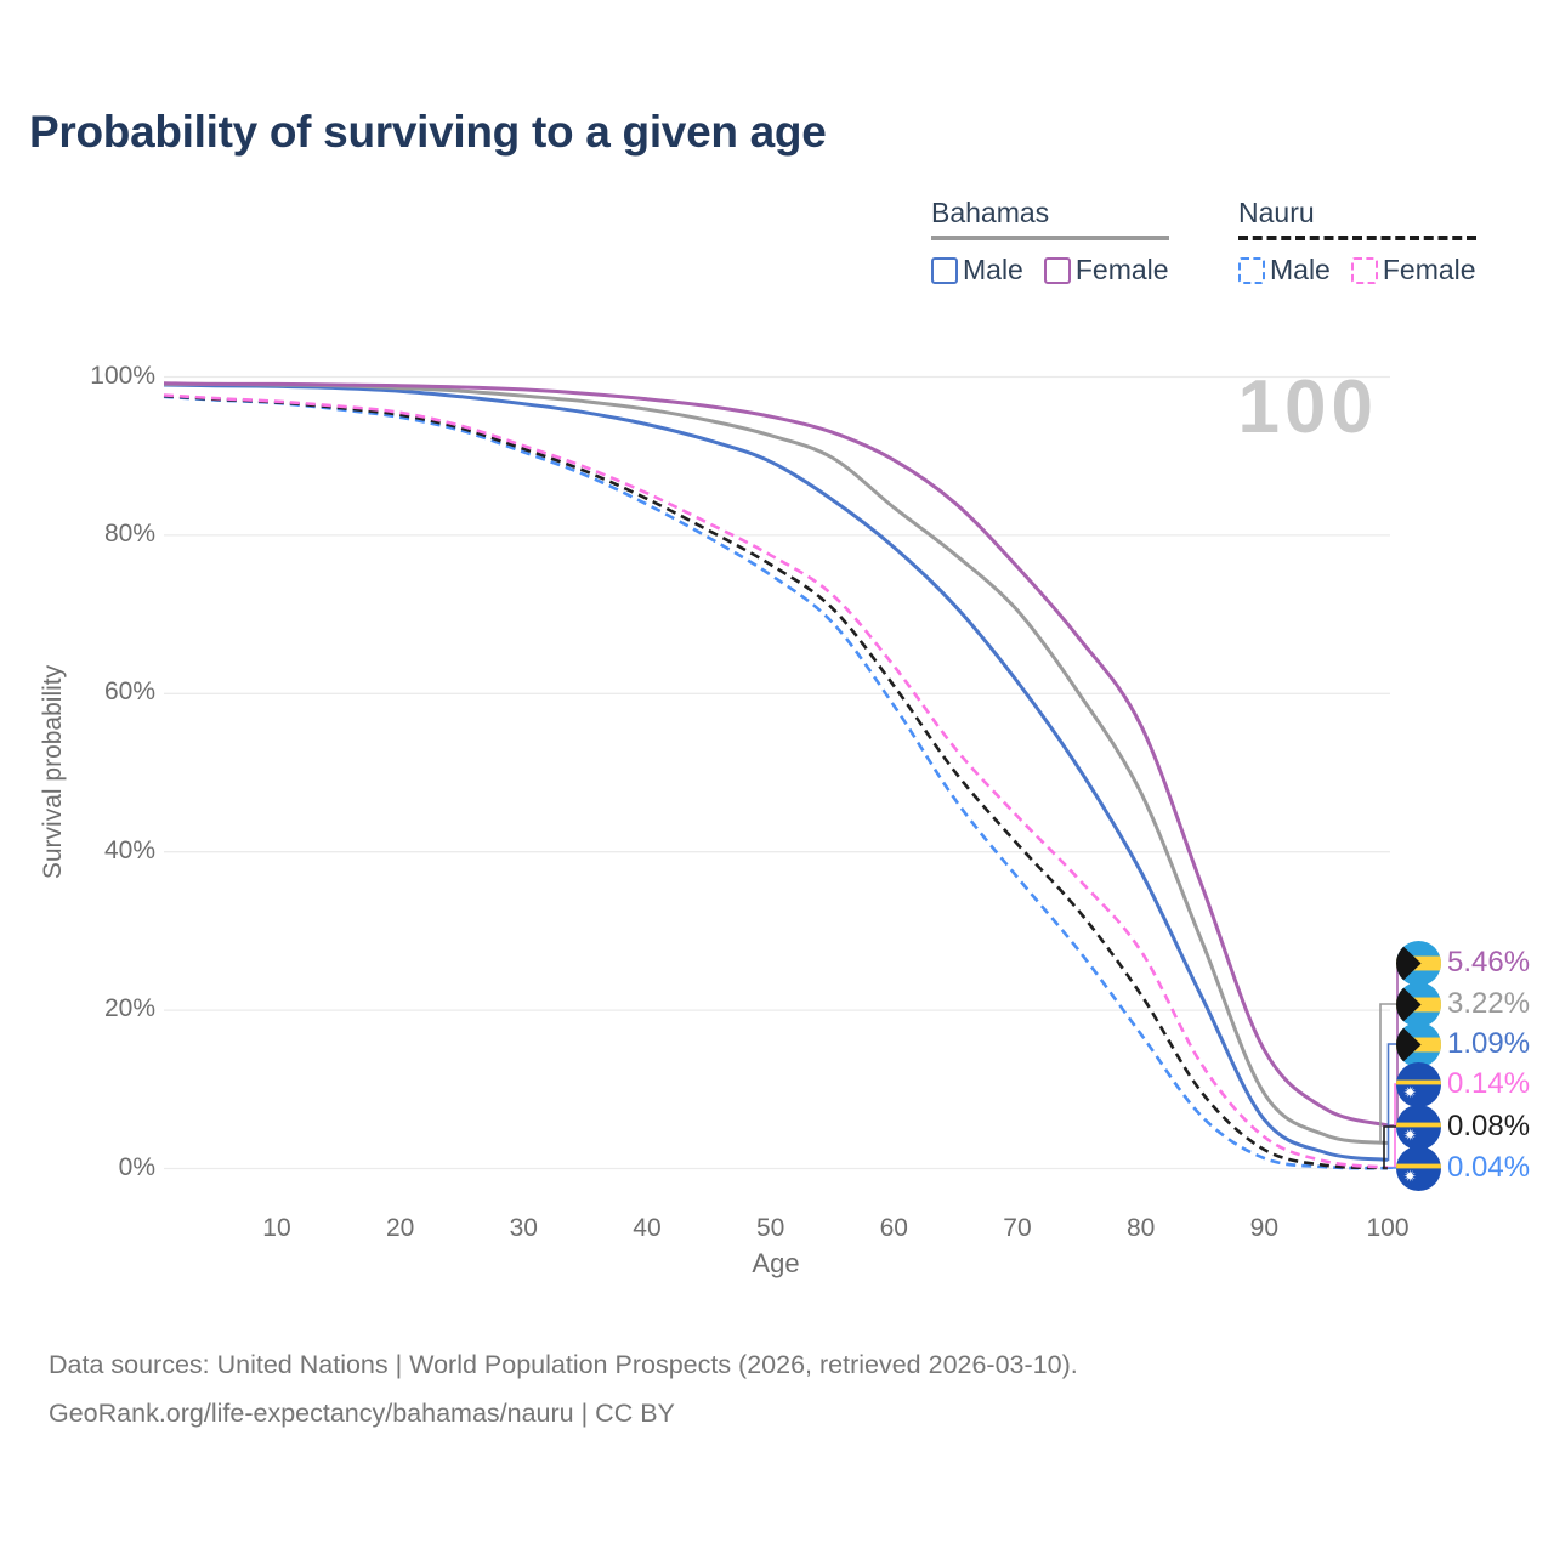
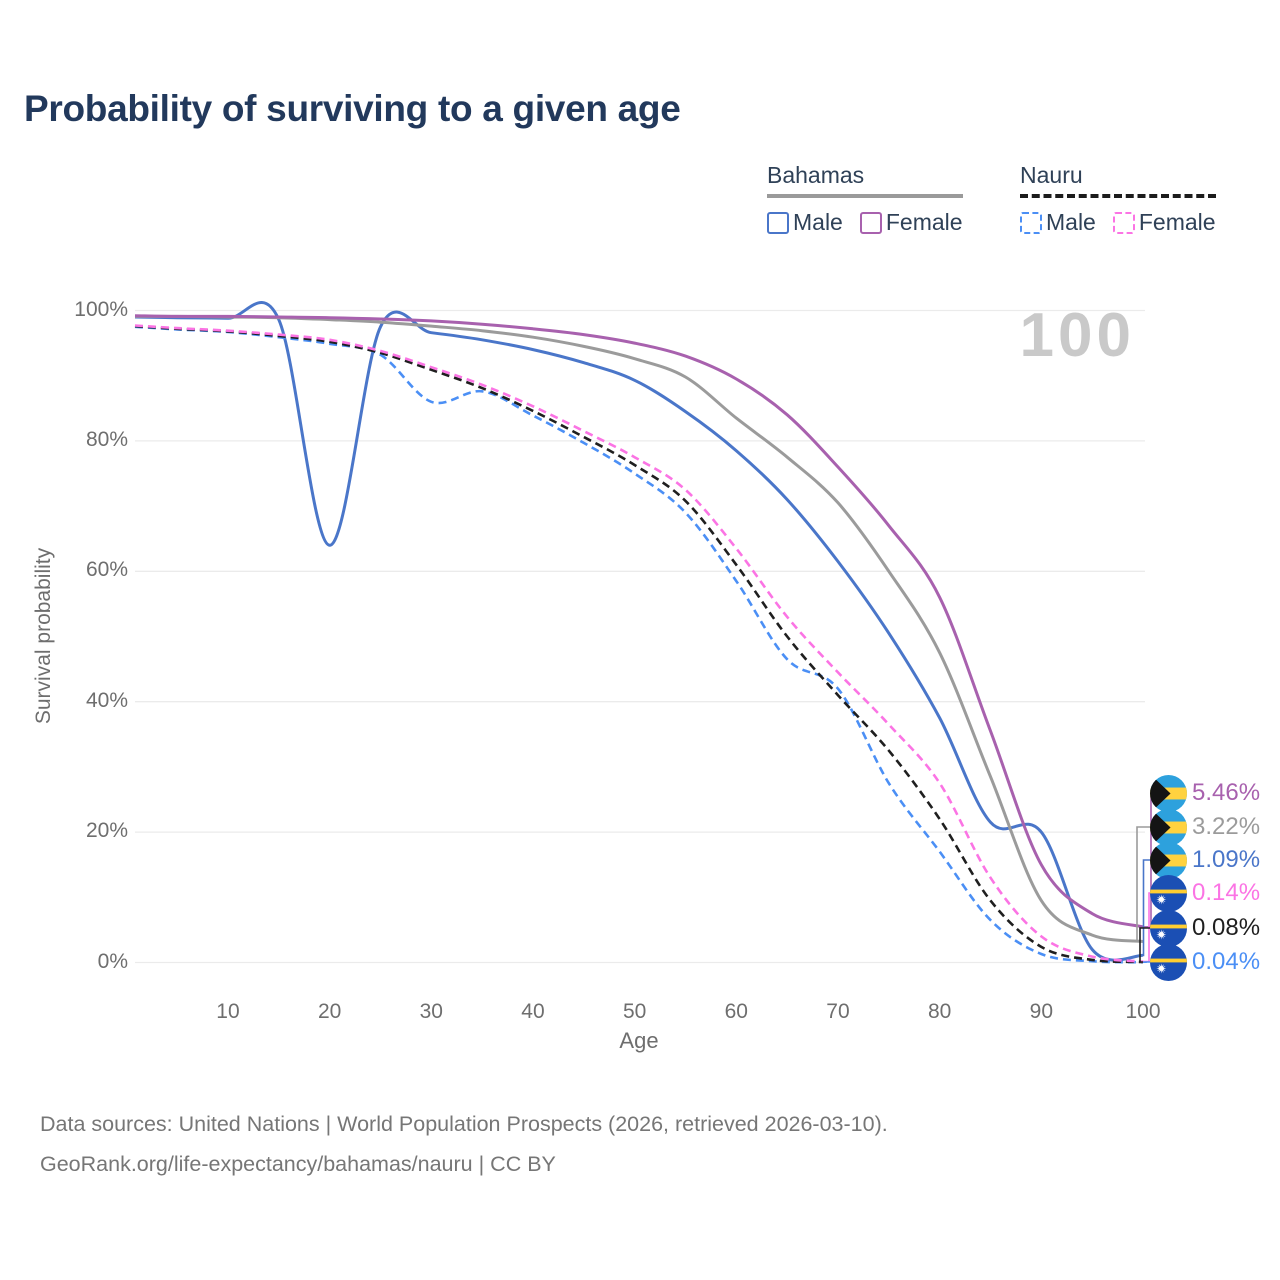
Bahamas Male/20: 98% -> 64%
Nauru Male/30: 90% -> 86%
Nauru Male/70: 37% -> 42%
Bahamas Male/90: 6% -> 20%
